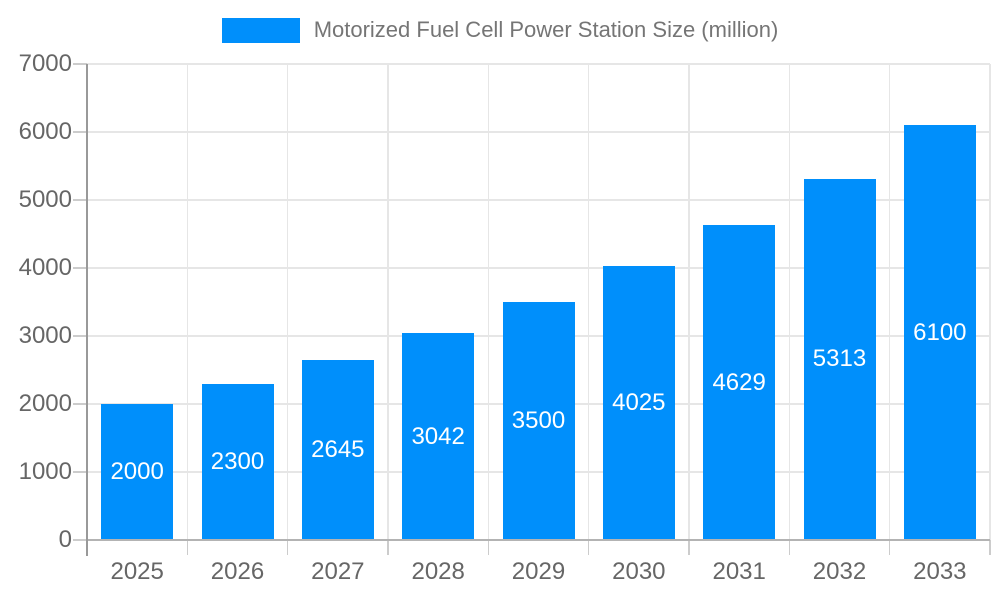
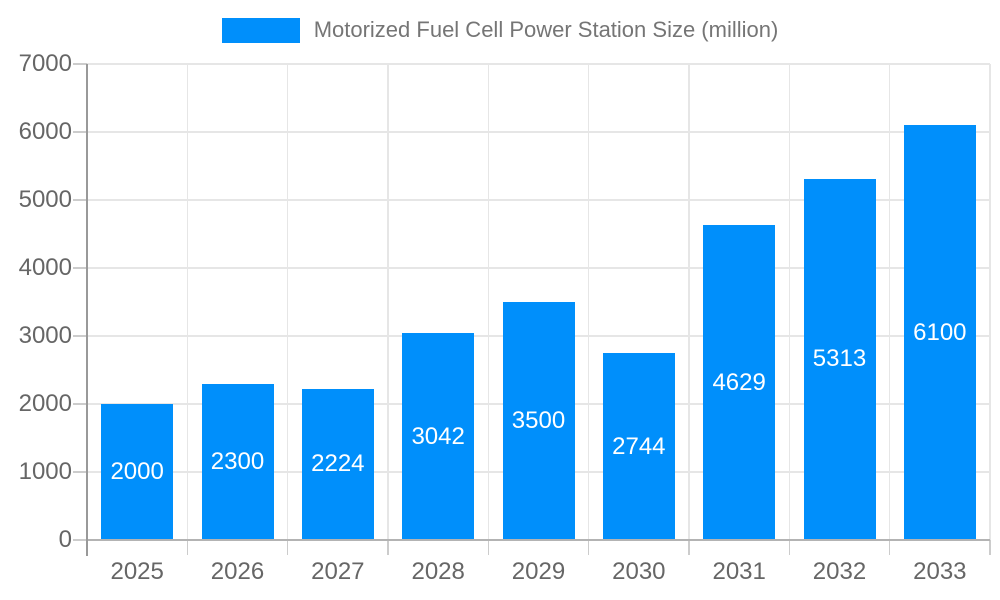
2027: 2645 -> 2224
2030: 4025 -> 2744
